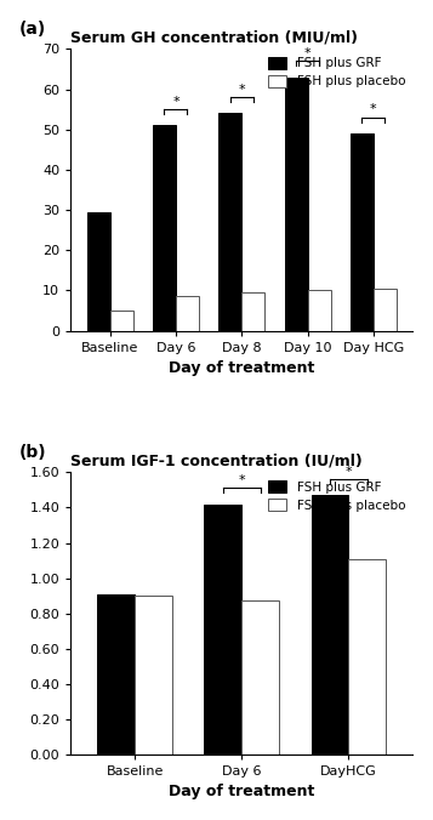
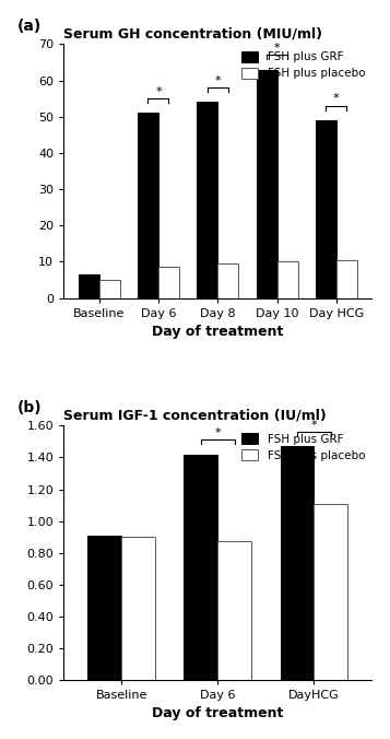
Serum GH concentration (MIU/ml)/FSH plus GRF/Baseline: 29.5 -> 6.5
